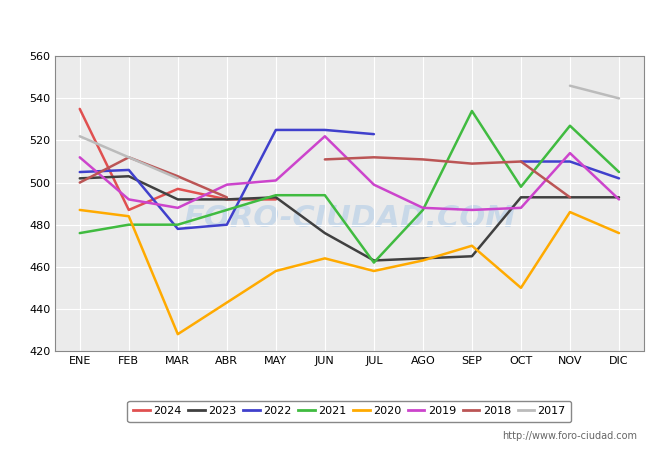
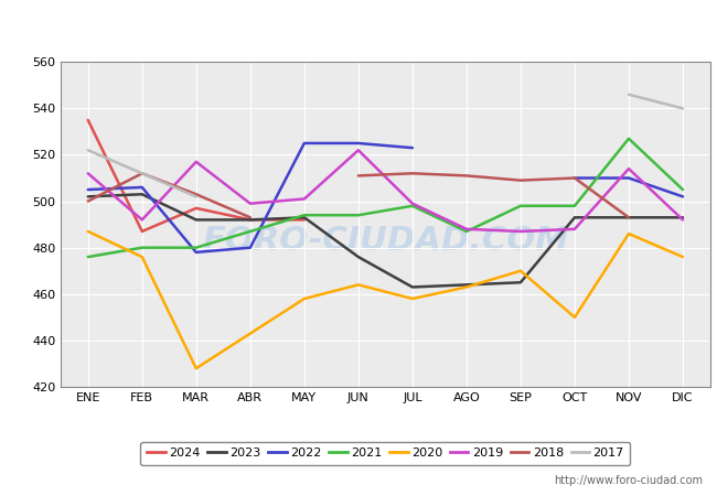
2020/FEB: 484 -> 476
2019/MAR: 488 -> 517
2021/JUL: 462 -> 498
2021/SEP: 534 -> 498
